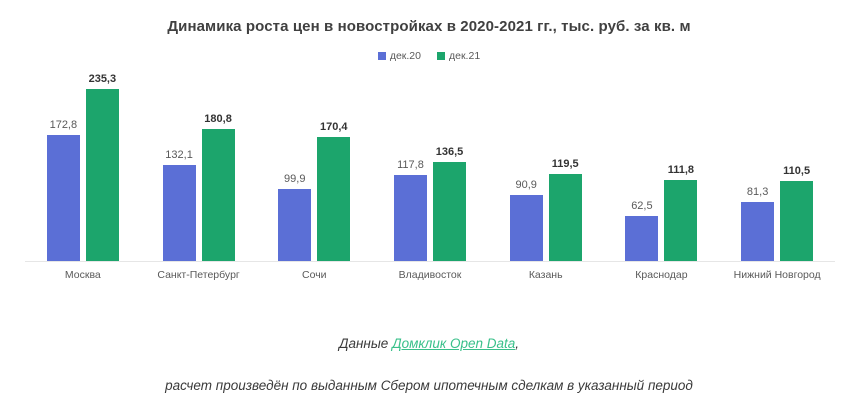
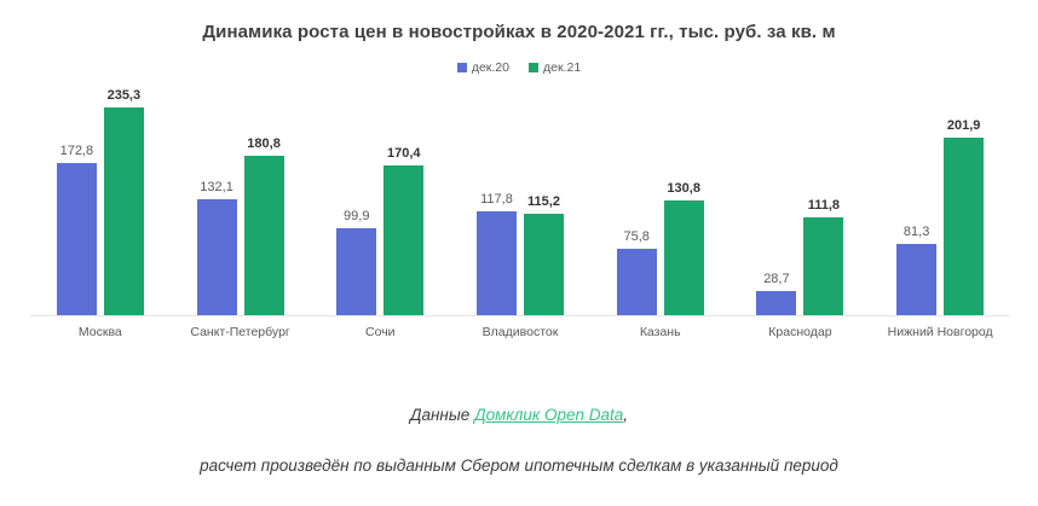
дек.21/Владивосток: 136,5 -> 115,2
дек.20/Казань: 90,9 -> 75,8
дек.21/Казань: 119,5 -> 130,8
дек.20/Краснодар: 62,5 -> 28,7
дек.21/Нижний Новгород: 110,5 -> 201,9
